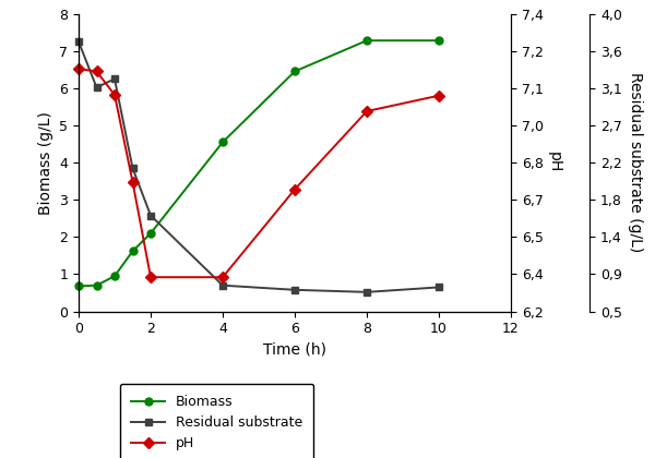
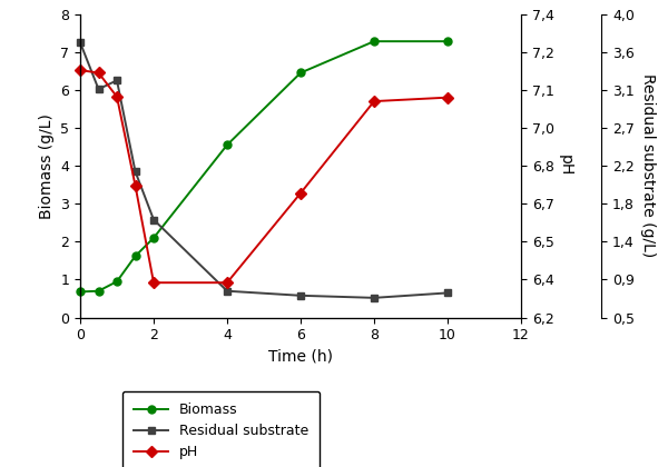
pH/8: 5.38 -> 5.70
